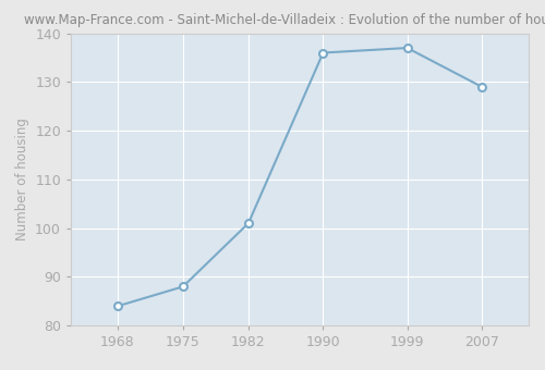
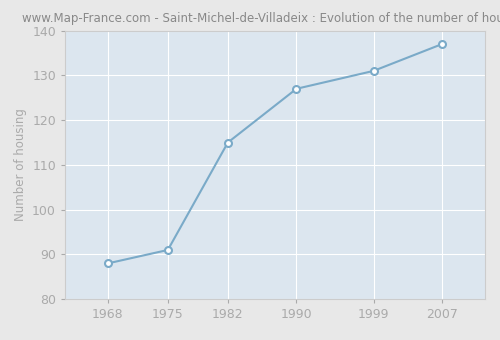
1968: 84 -> 88
1975: 88 -> 91
1982: 101 -> 115
1990: 136 -> 127
1999: 137 -> 131
2007: 129 -> 137
